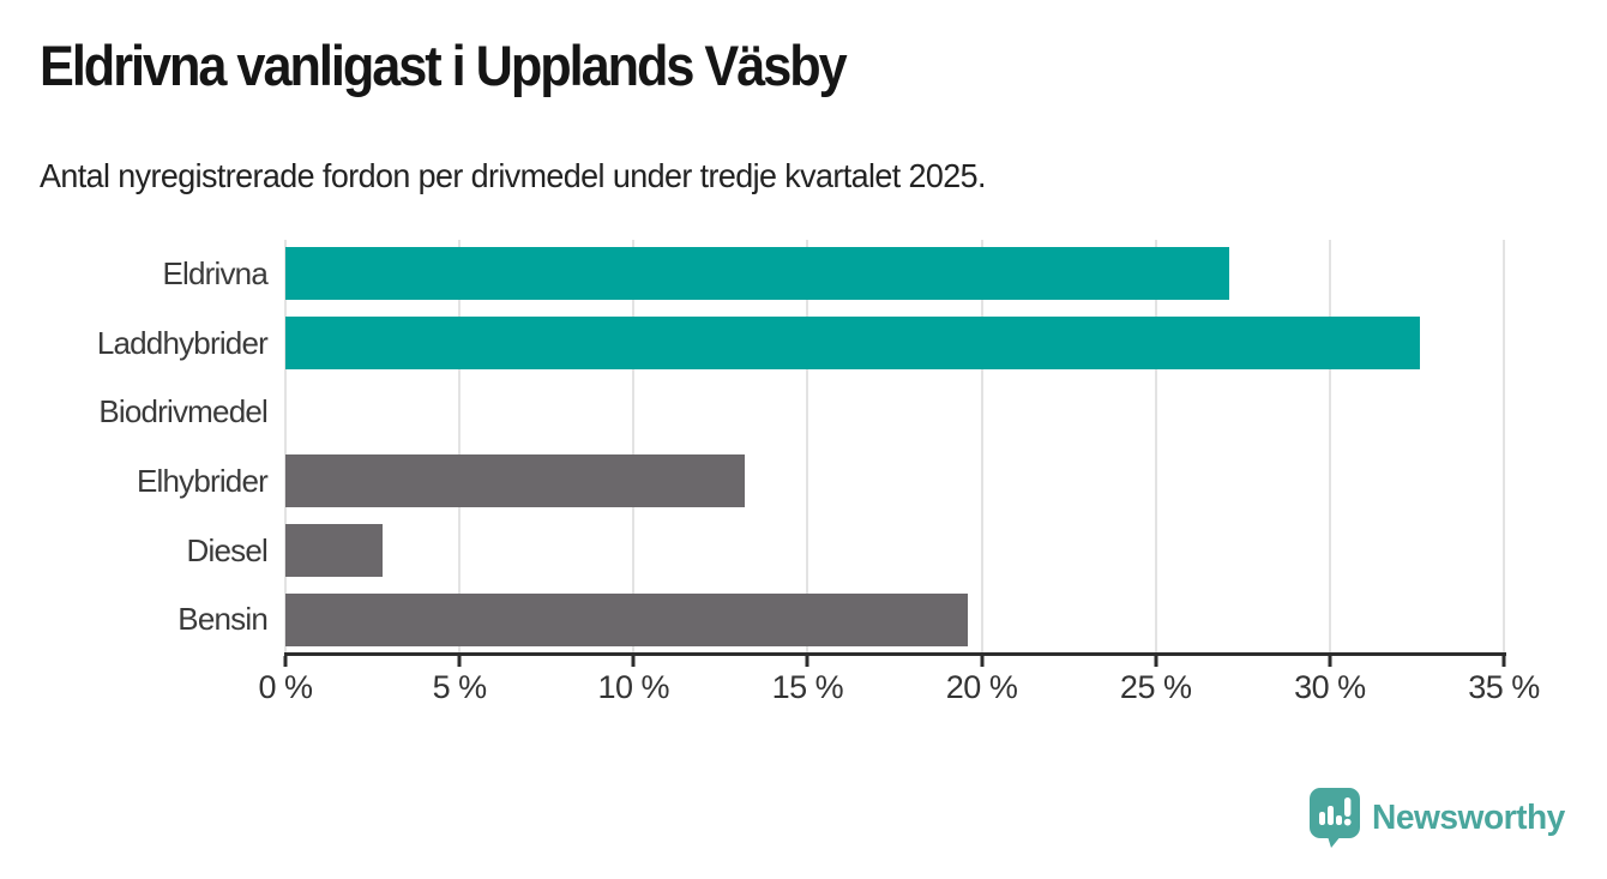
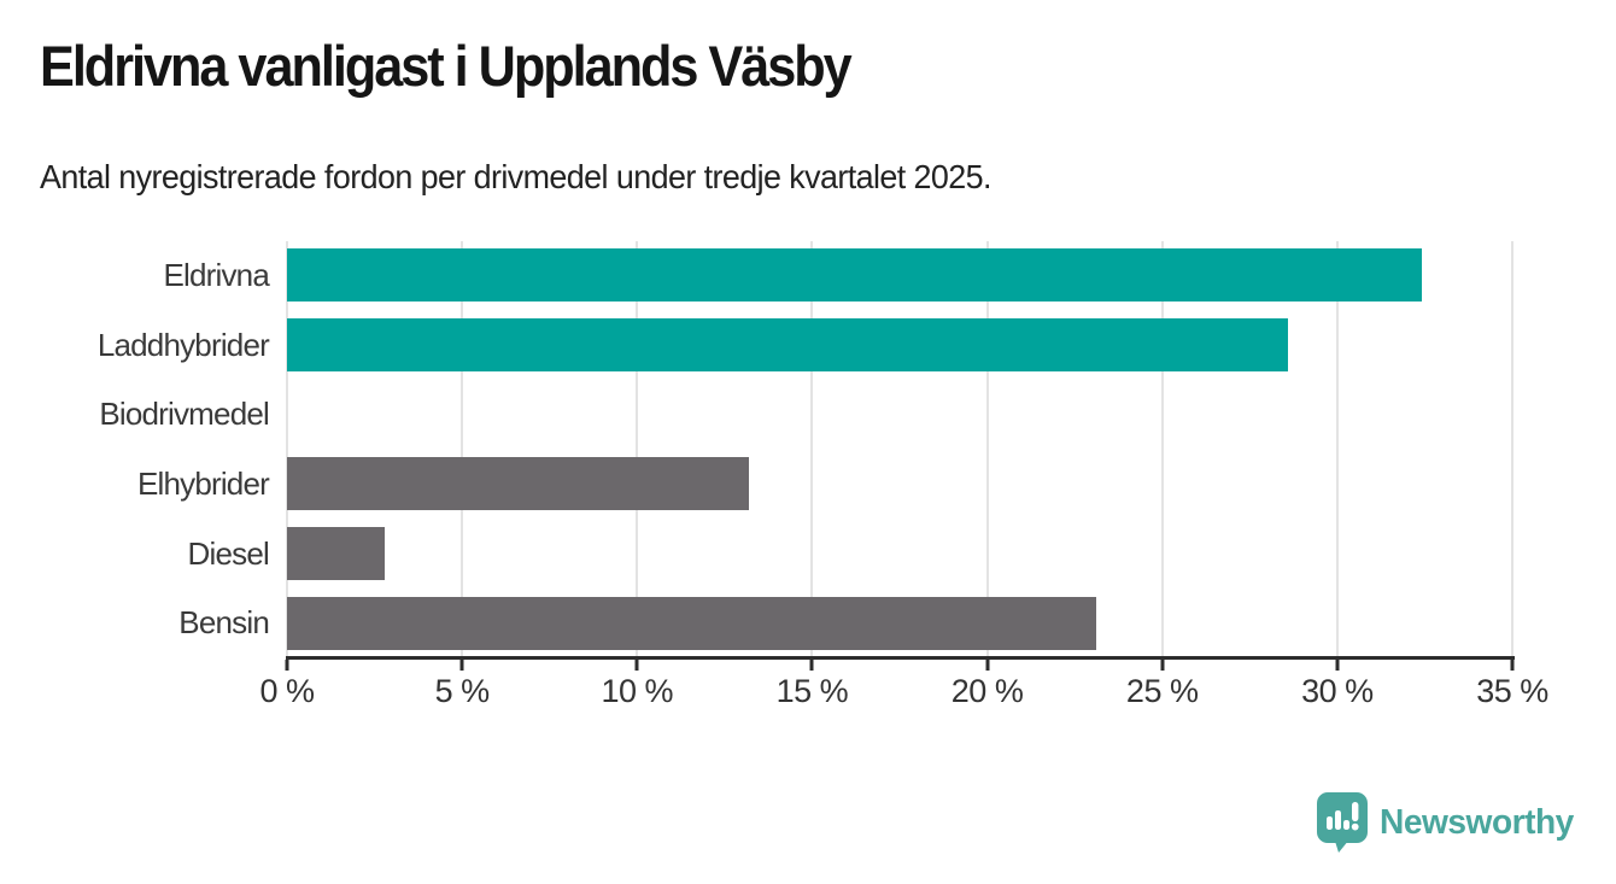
Eldrivna: 27.1% -> 32.4%
Laddhybrider: 32.6% -> 28.6%
Bensin: 19.6% -> 23.1%
